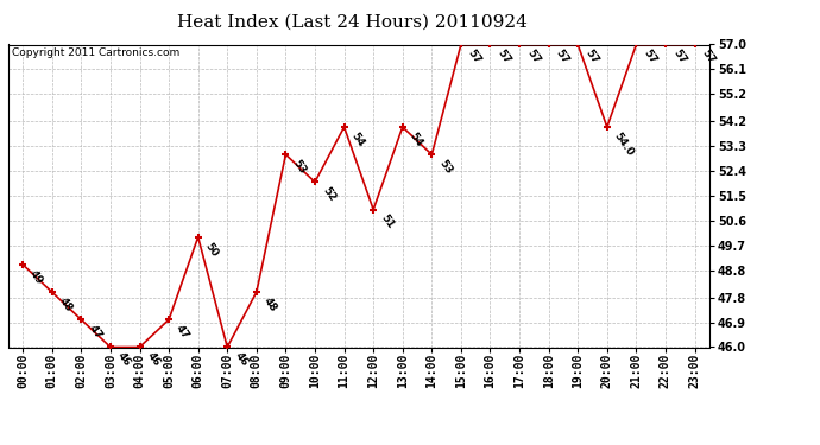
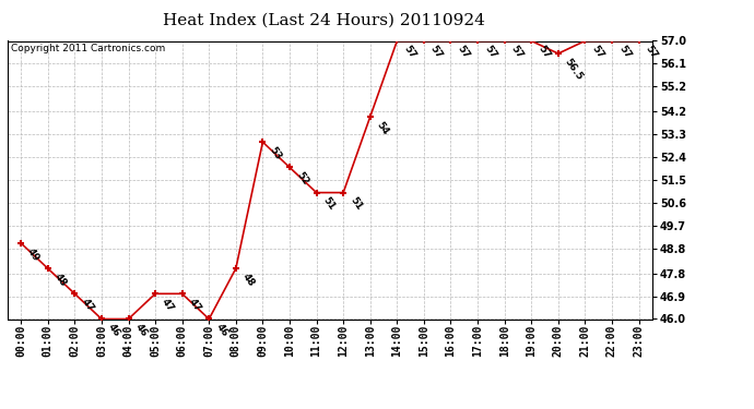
06:00: 50 -> 47
11:00: 54 -> 51
14:00: 53 -> 57
20:00: 54.0 -> 56.5
